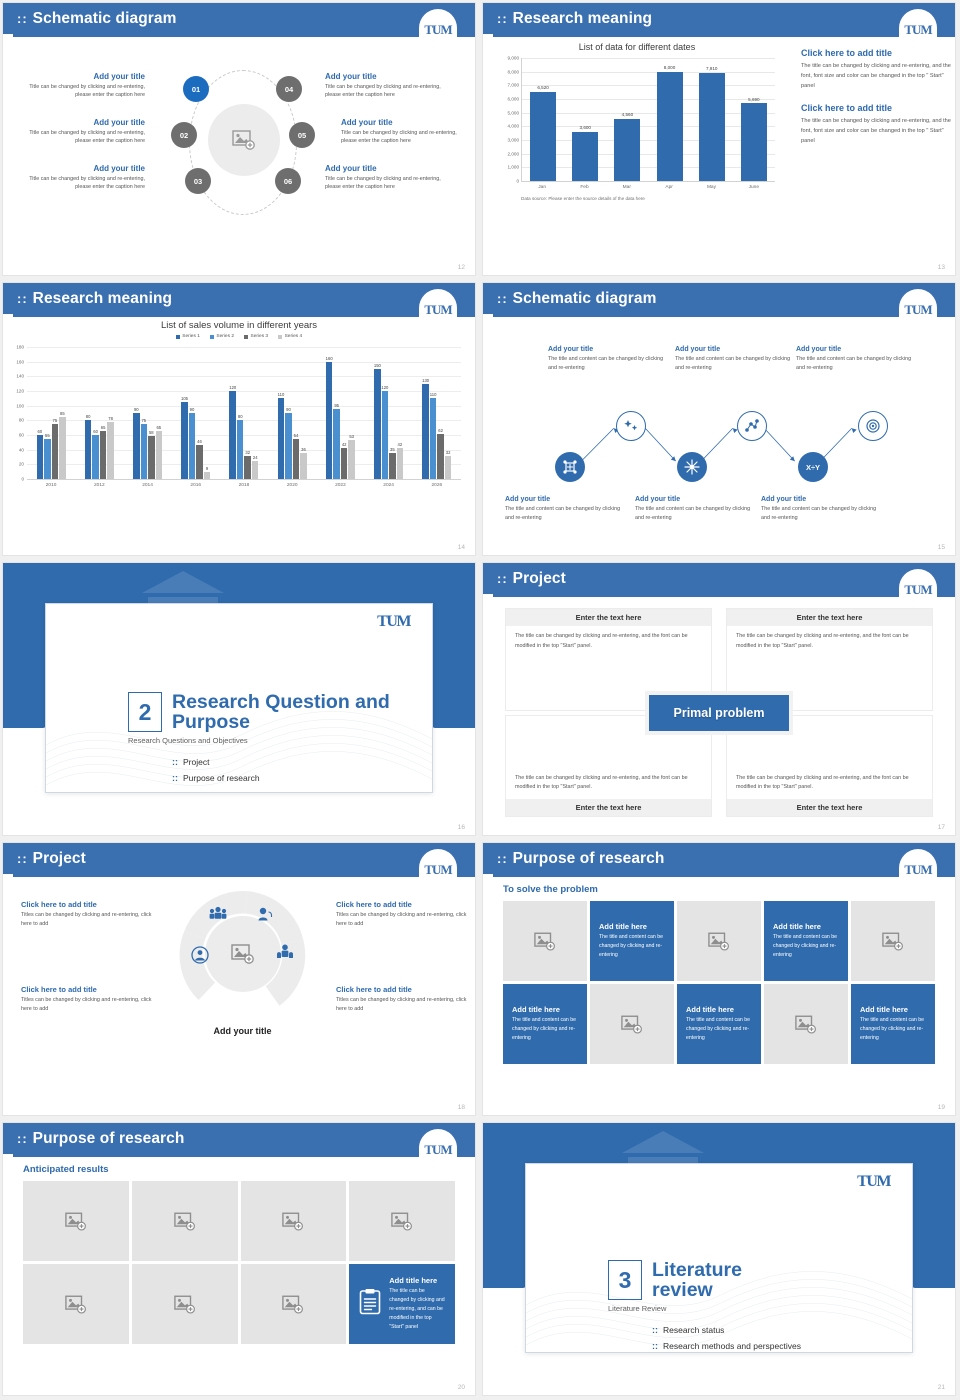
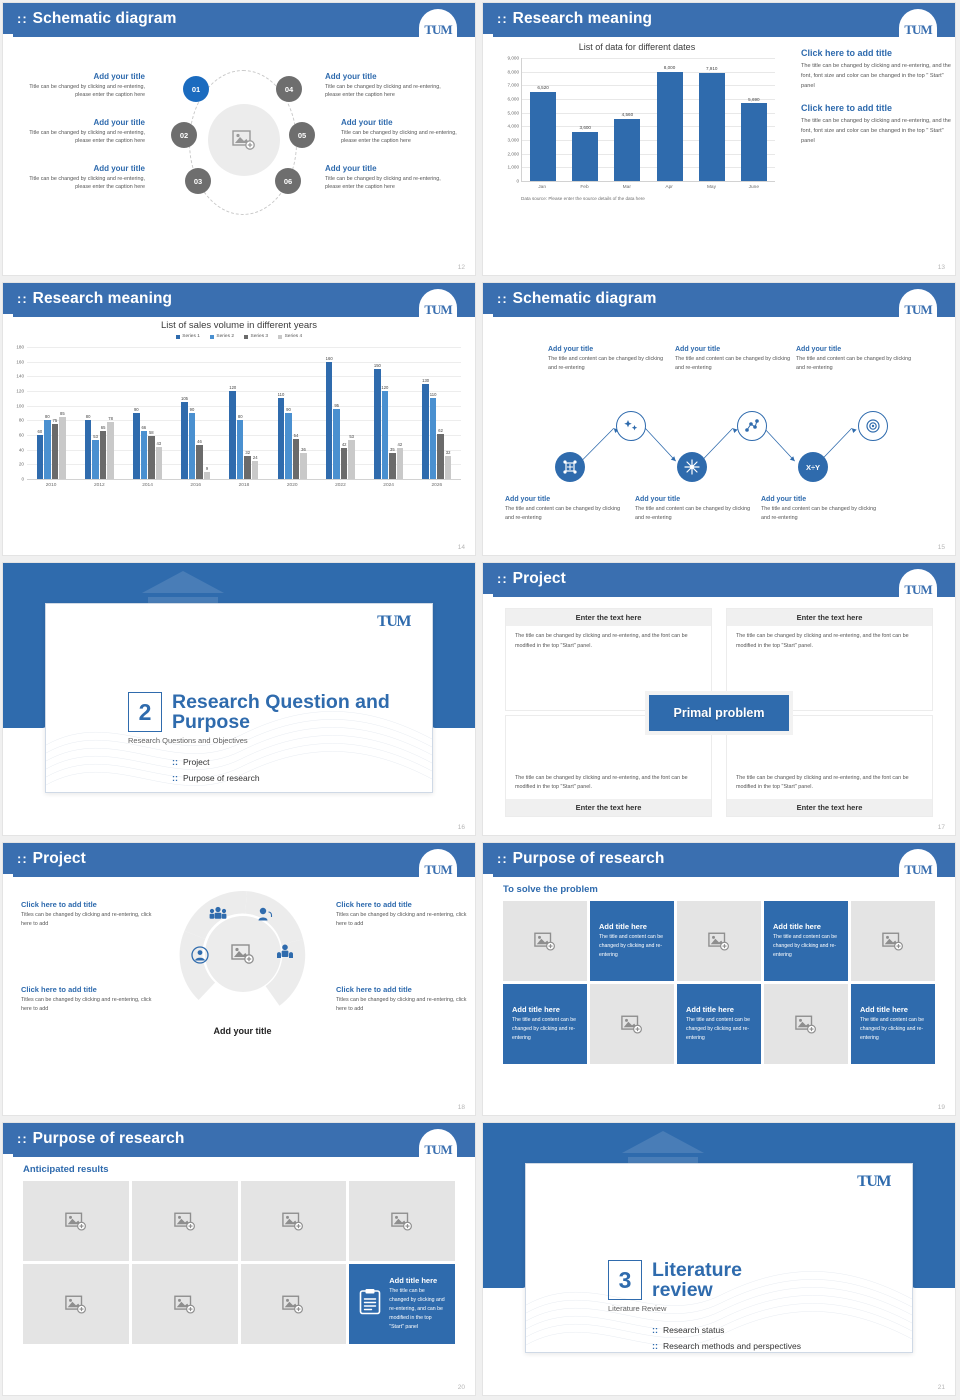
List of sales volume in different years/Series 2/2010: 55 -> 80
List of sales volume in different years/Series 2/2012: 60 -> 53
List of sales volume in different years/Series 2/2014: 75 -> 66
List of sales volume in different years/Series 4/2014: 65 -> 43
